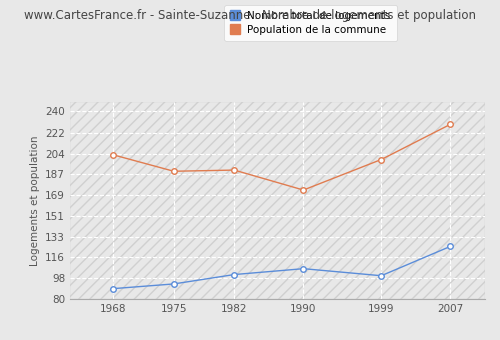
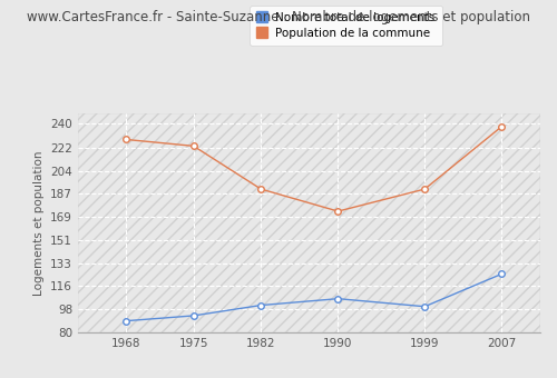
Population de la commune/1968: 203 -> 228
Population de la commune/1975: 189 -> 223
Population de la commune/1999: 199 -> 190
Population de la commune/2007: 229 -> 238
